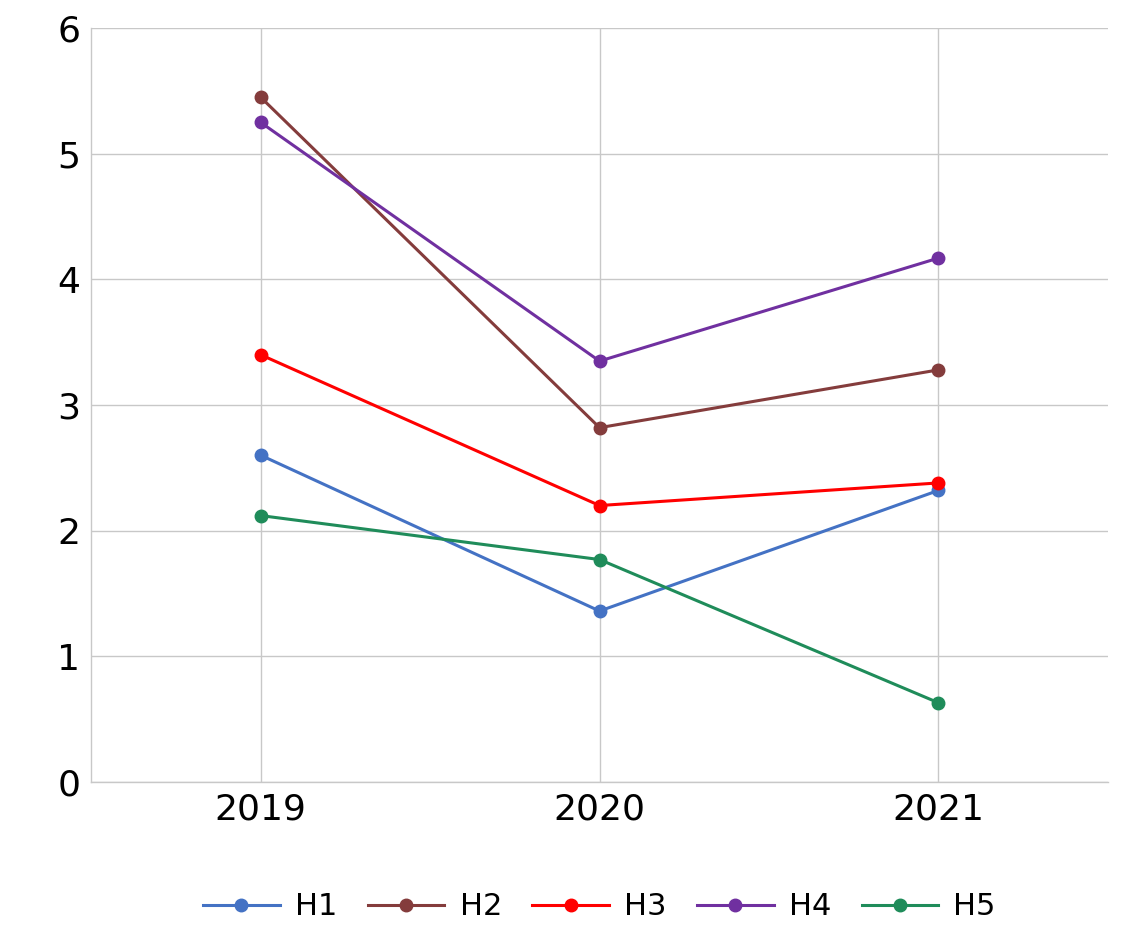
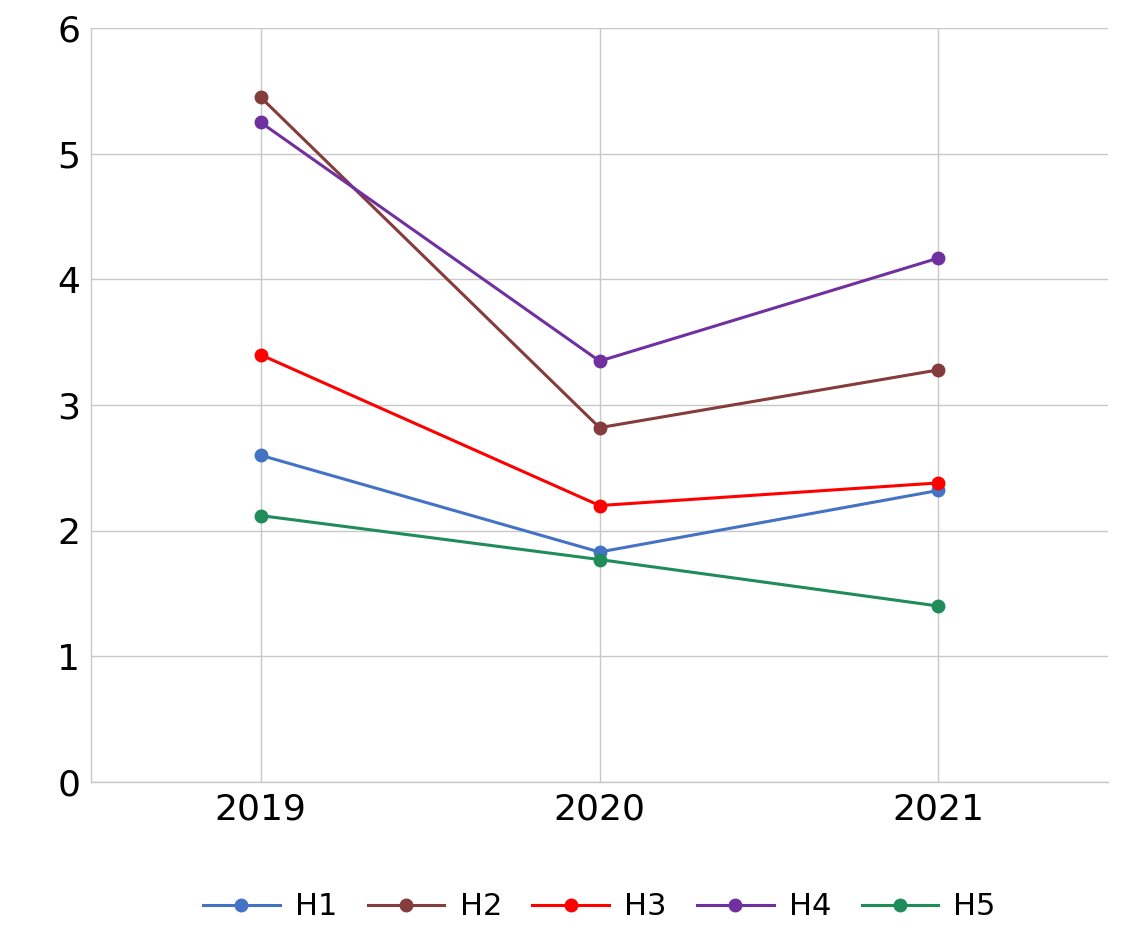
H1/2020: 1.36 -> 1.83
H5/2021: 0.63 -> 1.40
